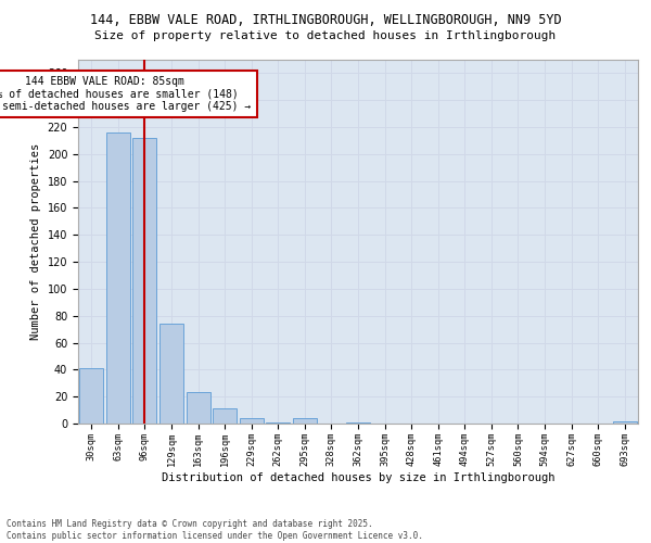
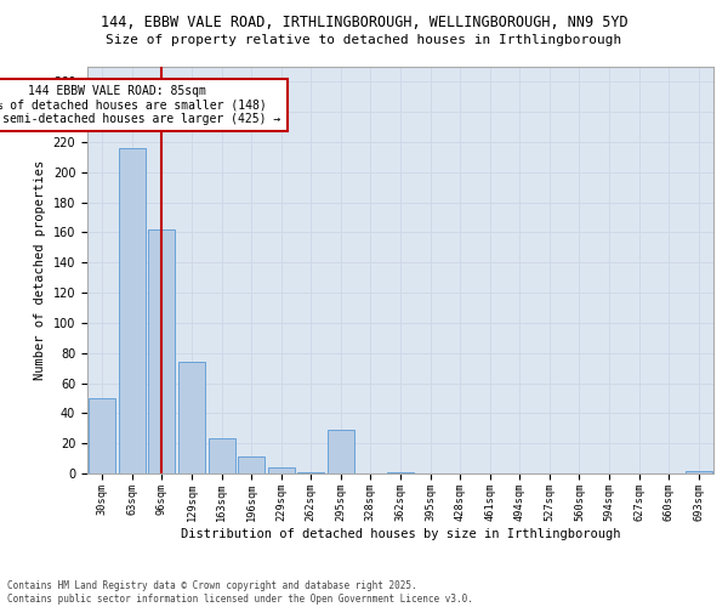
30sqm: 41 -> 50
96sqm: 212 -> 162
295sqm: 4 -> 29
